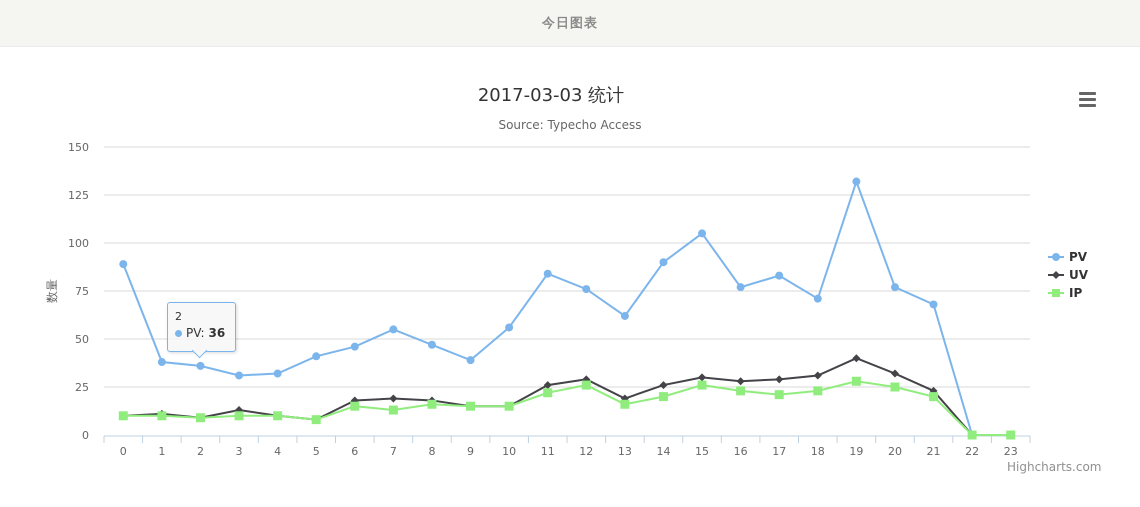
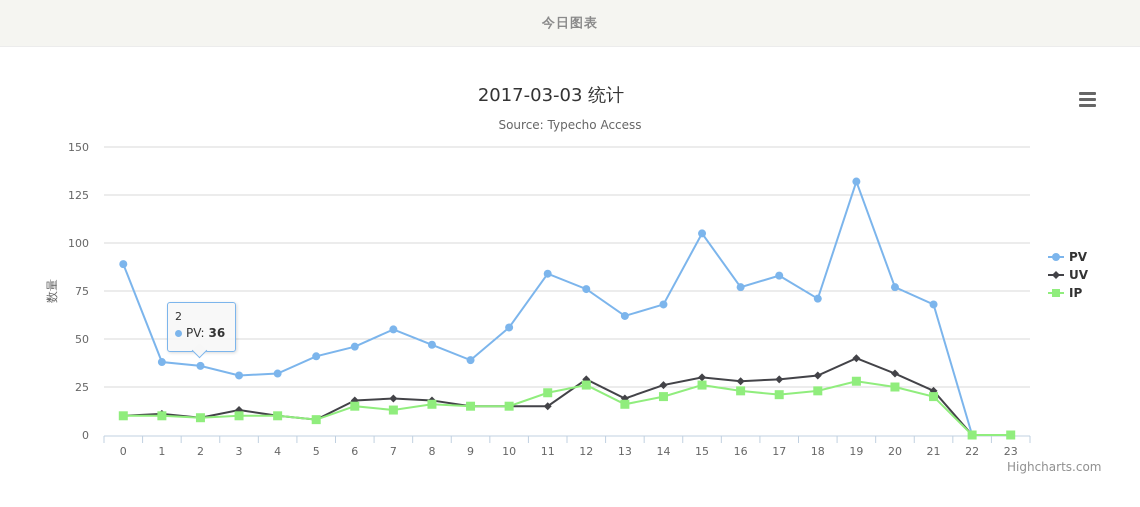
UV/11: 26 -> 15
PV/14: 90 -> 68
